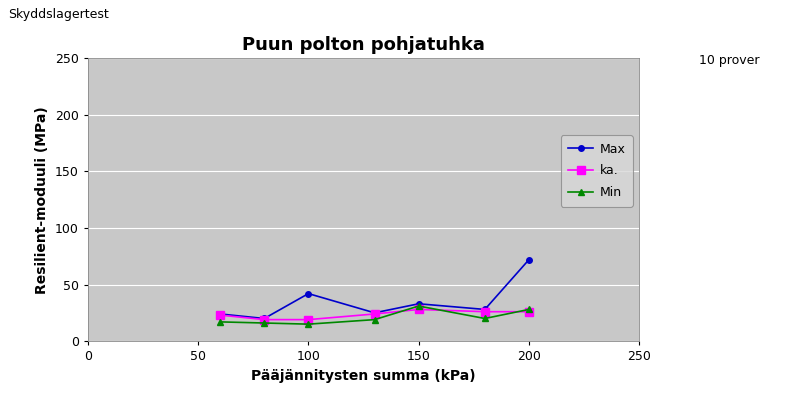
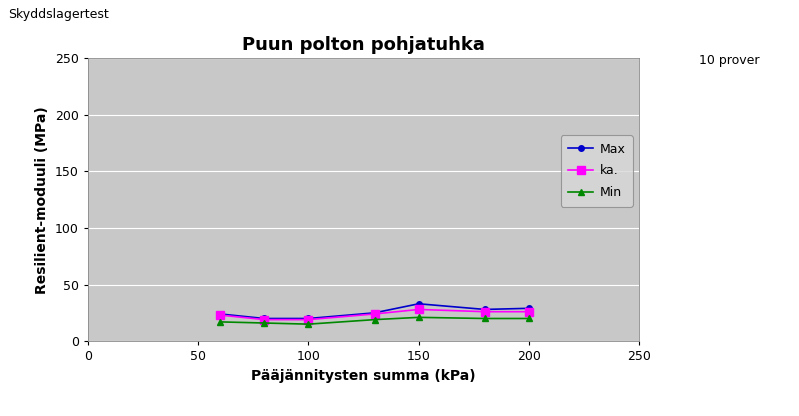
Max/100: 42 -> 20
Min/150: 31 -> 21
Max/200: 72 -> 29
Min/200: 28 -> 20
